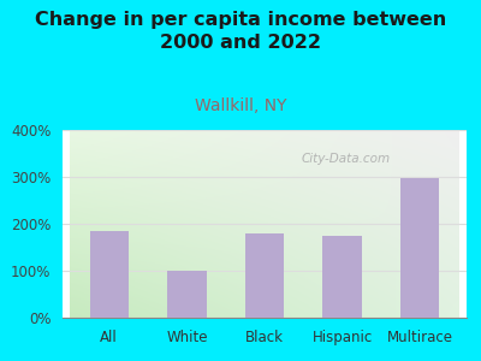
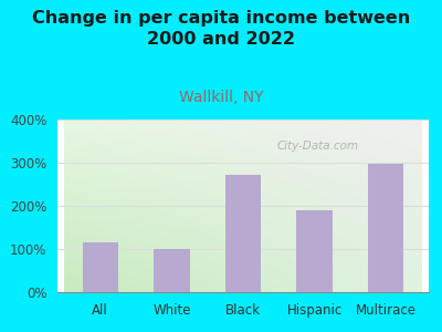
All: 185% -> 115%
Black: 180% -> 272%
Hispanic: 175% -> 190%
